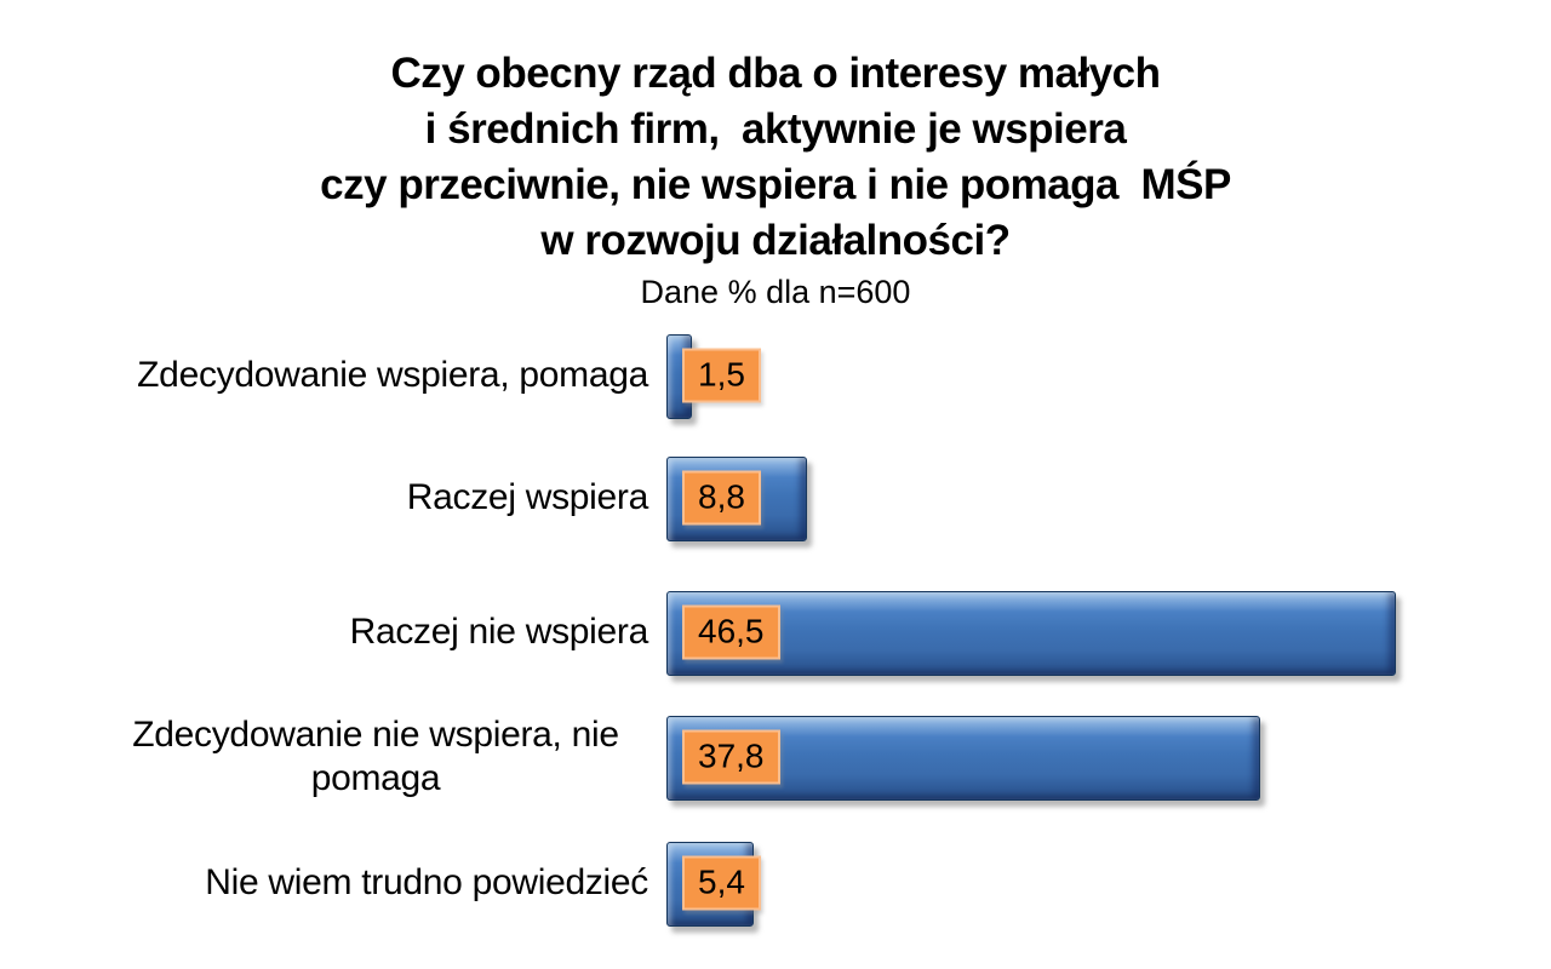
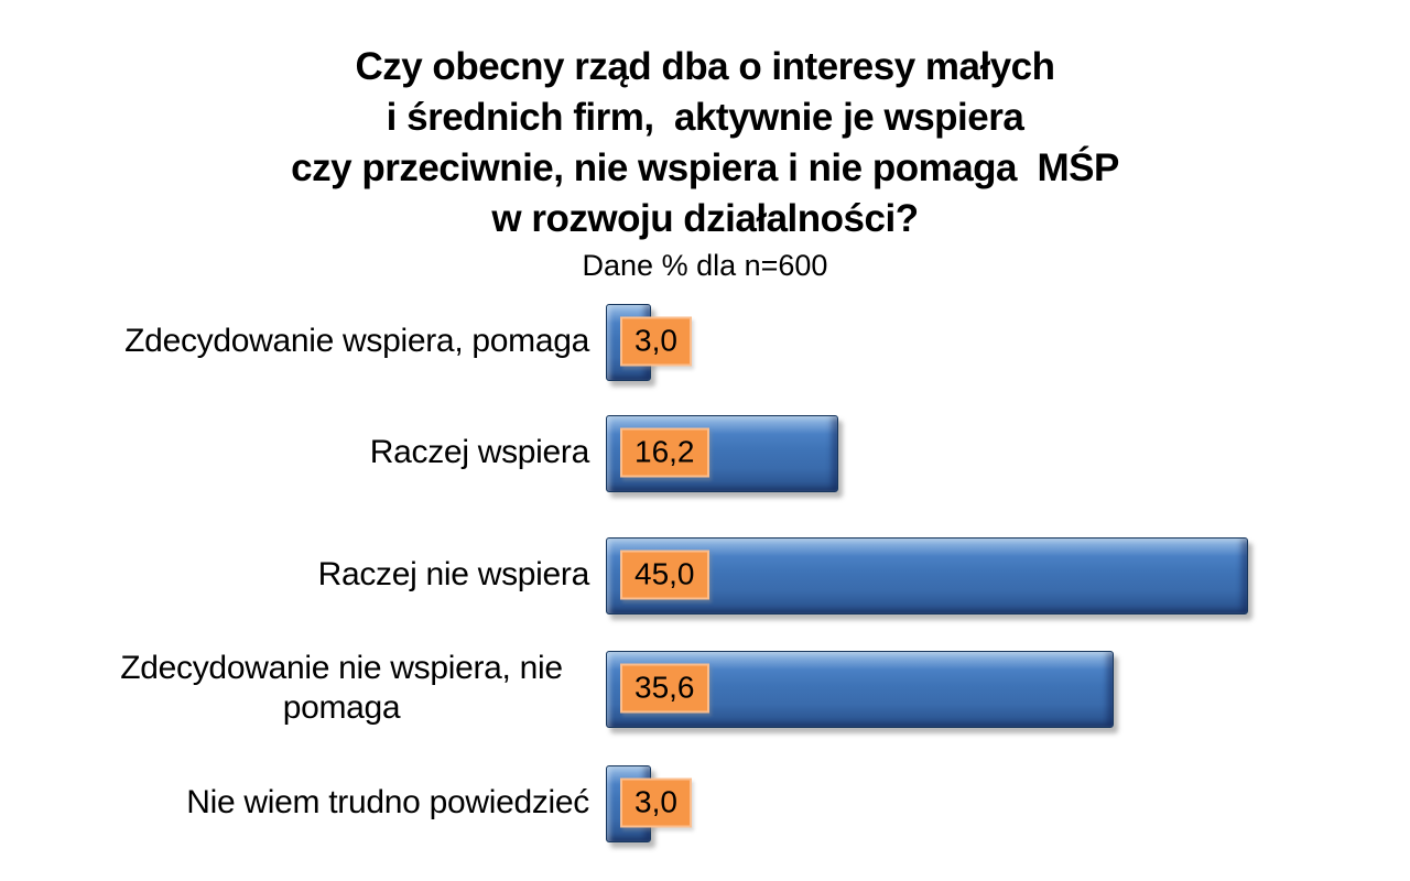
Zdecydowanie wspiera, pomaga: 1,5 -> 3,0
Raczej wspiera: 8,8 -> 16,2
Raczej nie wspiera: 46,5 -> 45,0
Zdecydowanie nie wspiera, nie pomaga: 37,8 -> 35,6
Nie wiem trudno powiedzieć: 5,4 -> 3,0
